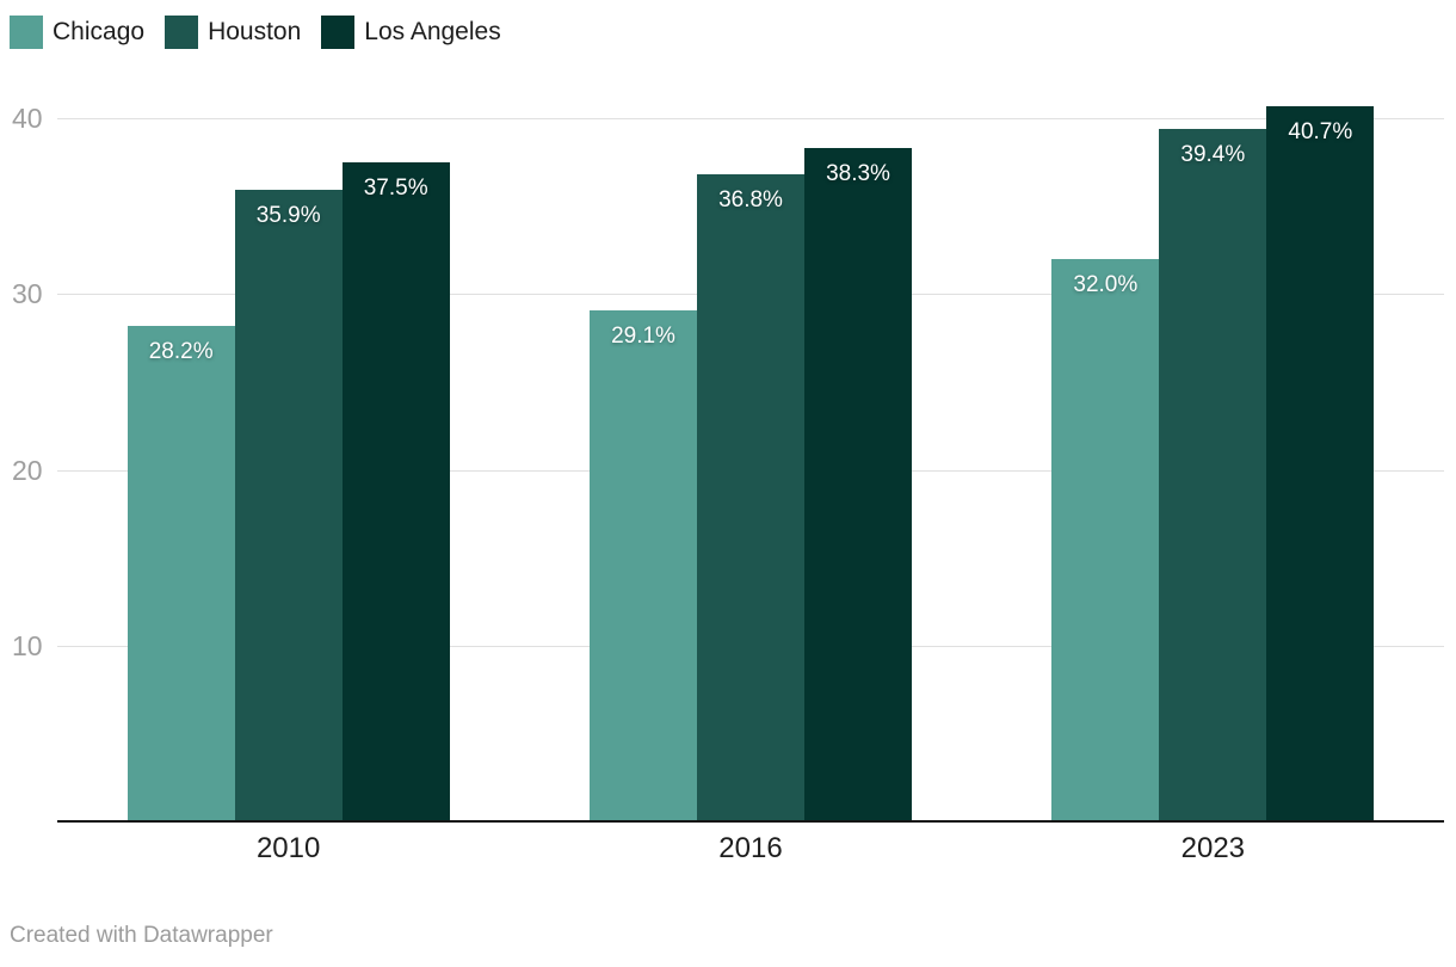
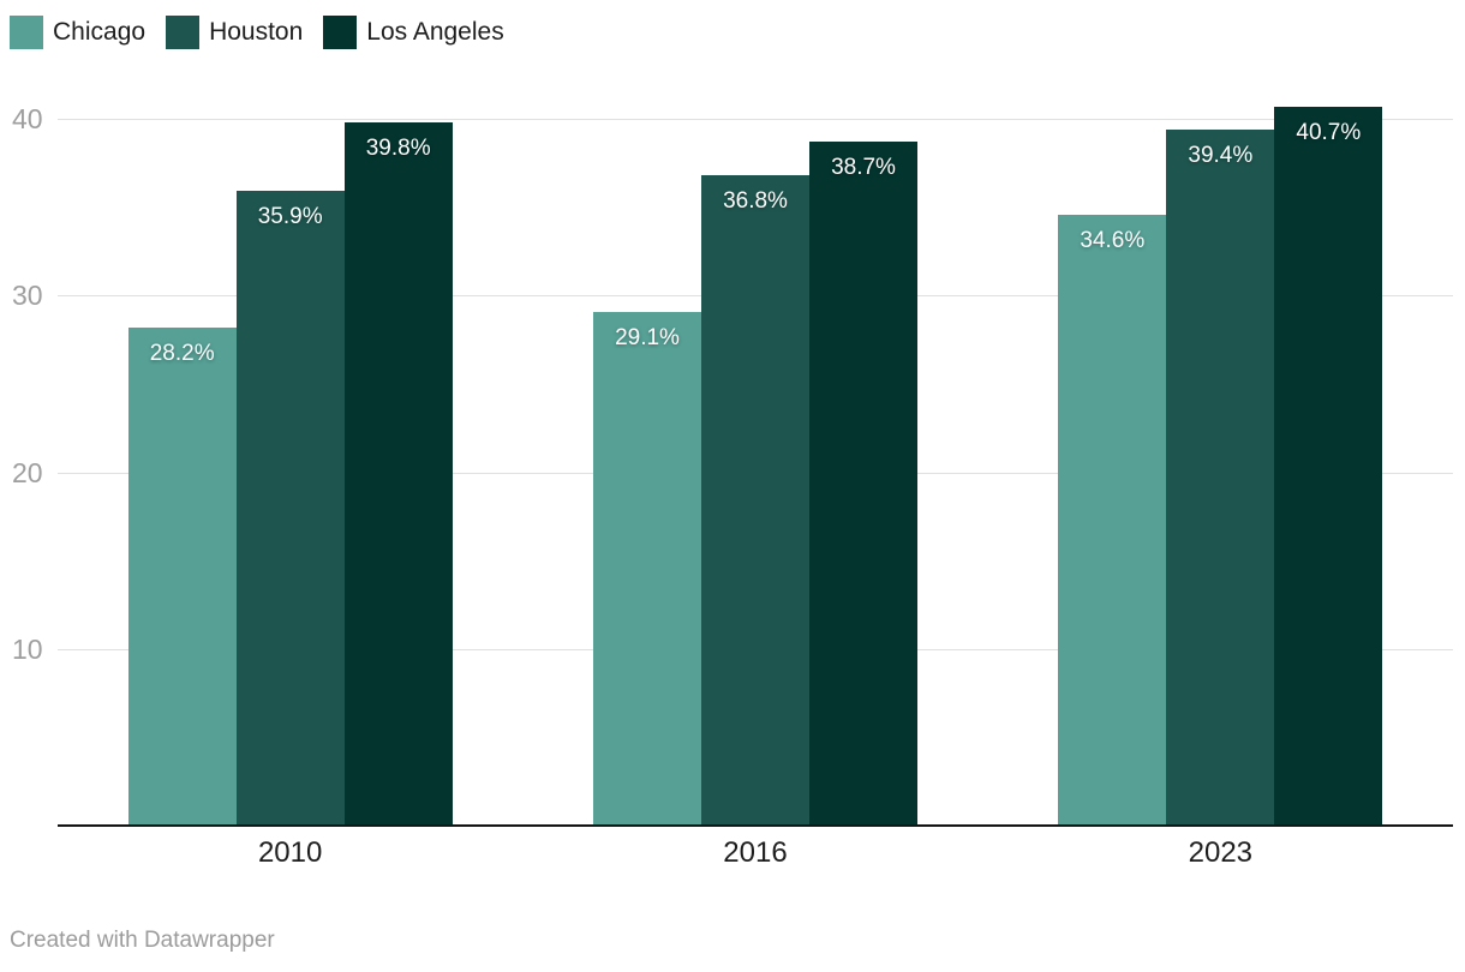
Los Angeles/2010: 37.5% -> 39.8%
Los Angeles/2016: 38.3% -> 38.7%
Chicago/2023: 32.0% -> 34.6%
